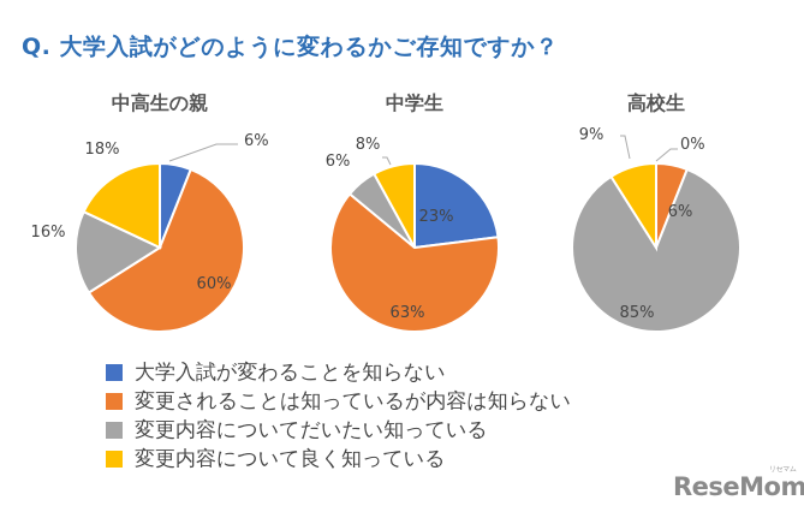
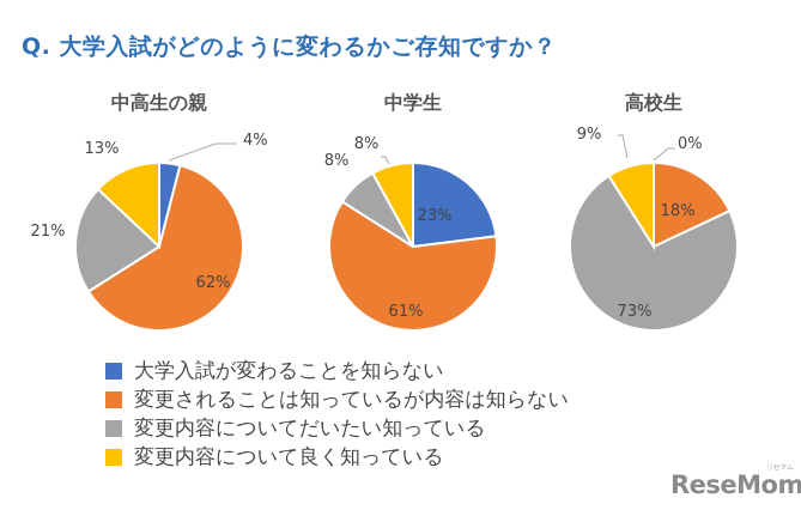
中高生の親/大学入試が変わることを知らない: 6% -> 4%
中高生の親/変更されることは知っているが内容は知らない: 60% -> 62%
中高生の親/変更内容についてだいたい知っている: 16% -> 21%
中高生の親/変更内容について良く知っている: 18% -> 13%
中学生/変更されることは知っているが内容は知らない: 63% -> 61%
中学生/変更内容についてだいたい知っている: 6% -> 8%
高校生/変更されることは知っているが内容は知らない: 6% -> 18%
高校生/変更内容についてだいたい知っている: 85% -> 73%
